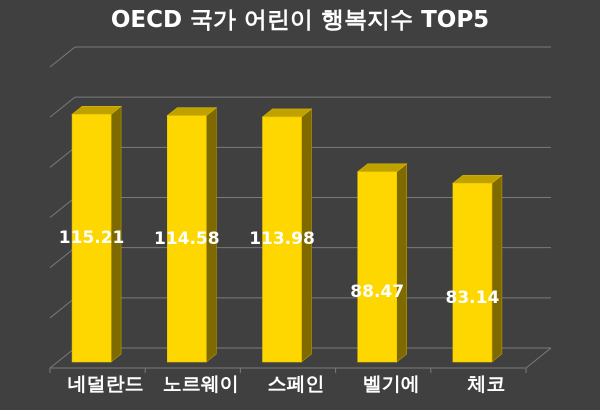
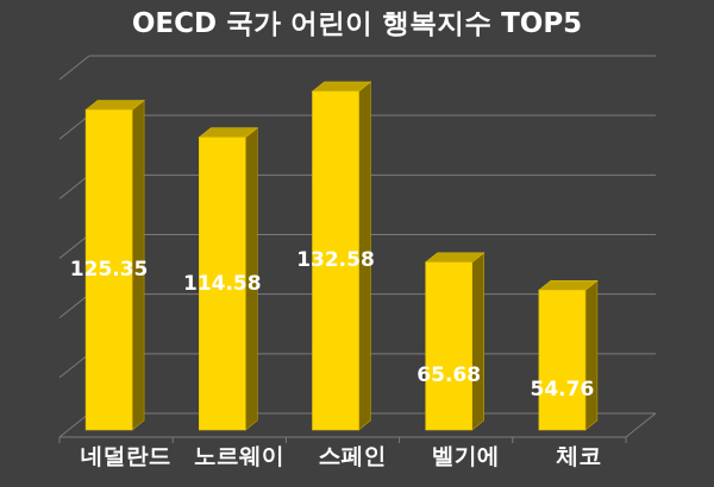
네덜란드: 115.21 -> 125.35
스페인: 113.98 -> 132.58
벨기에: 88.47 -> 65.68
체코: 83.14 -> 54.76
